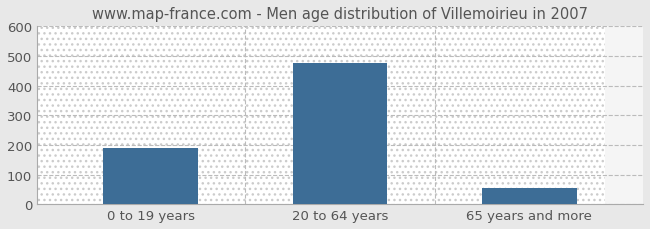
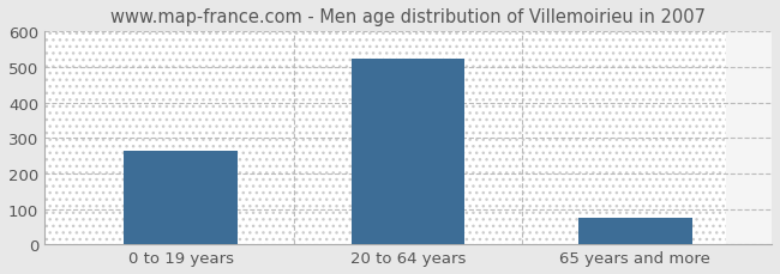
0 to 19 years: 190 -> 265
20 to 64 years: 475 -> 522
65 years and more: 55 -> 74
